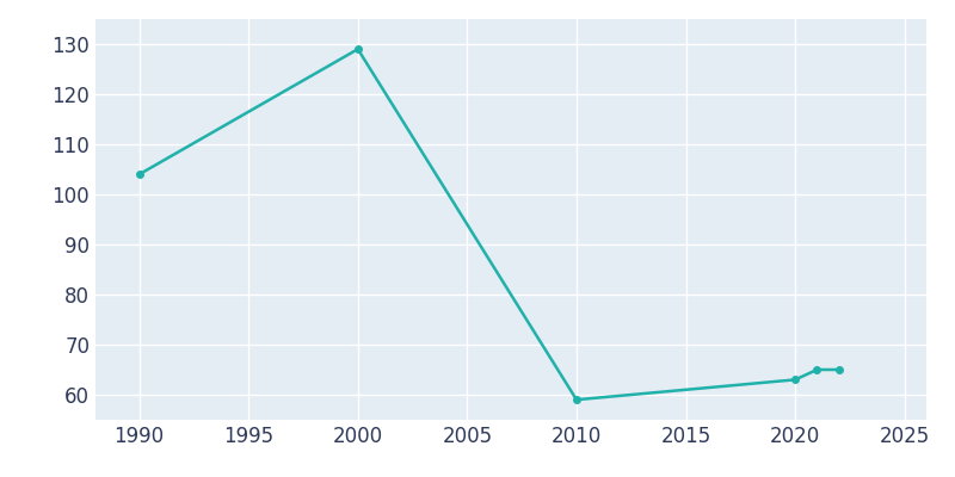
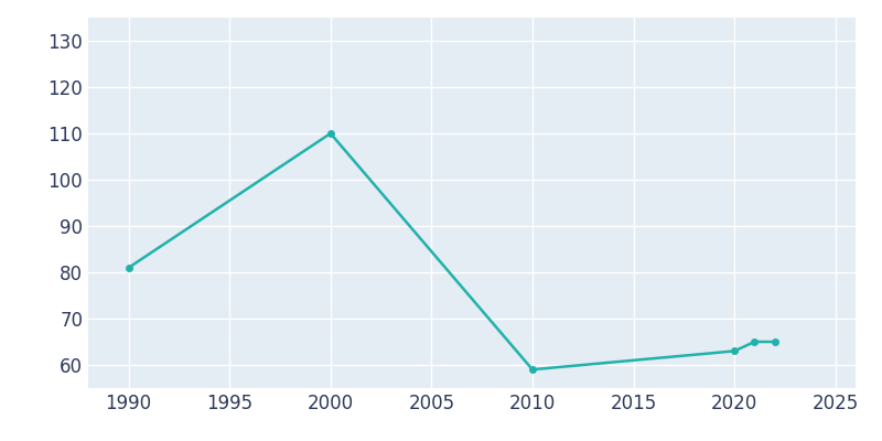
1990: 104 -> 81
2000: 129 -> 110
